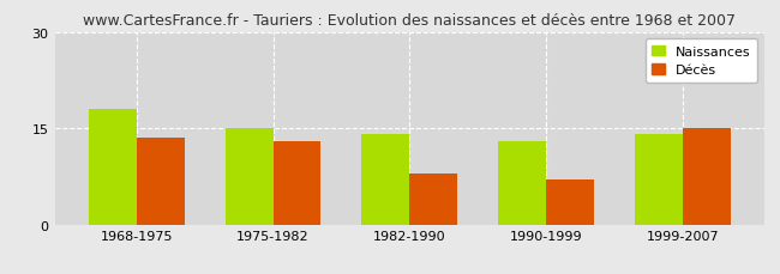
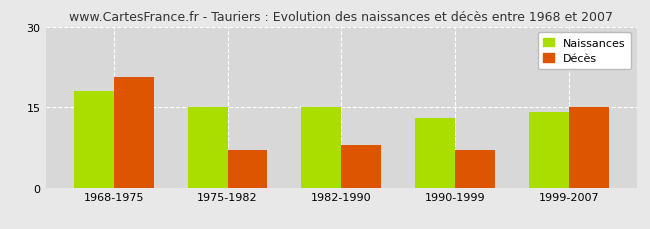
Décès/1968-1975: 13.5 -> 20.6
Décès/1975-1982: 13.0 -> 7.0
Naissances/1982-1990: 14 -> 15
